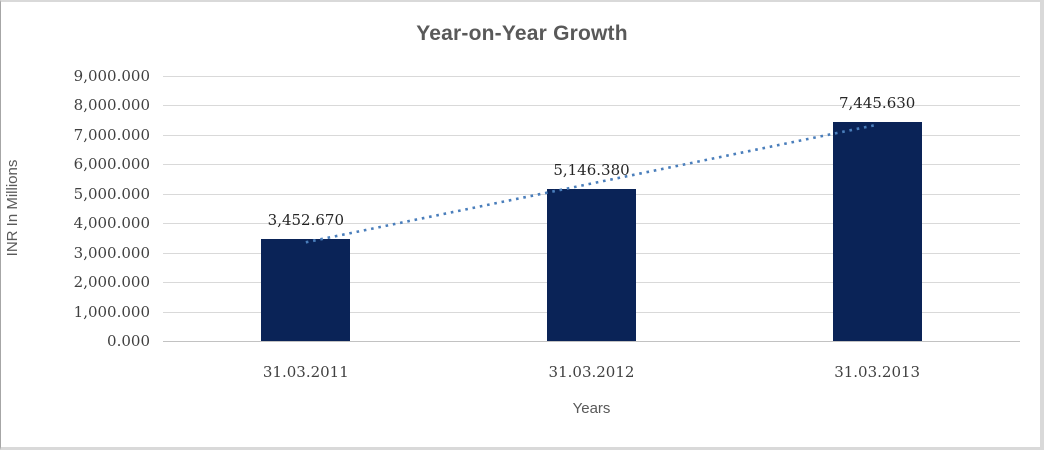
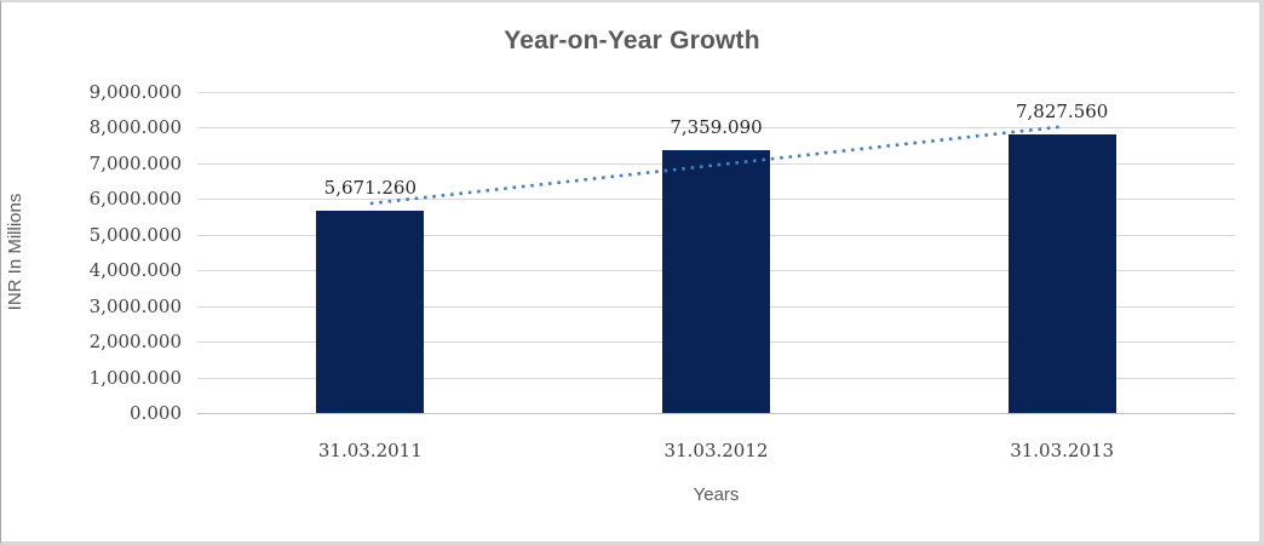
31.03.2011: 3,452.670 -> 5,671.260
31.03.2012: 5,146.380 -> 7,359.090
31.03.2013: 7,445.630 -> 7,827.560
